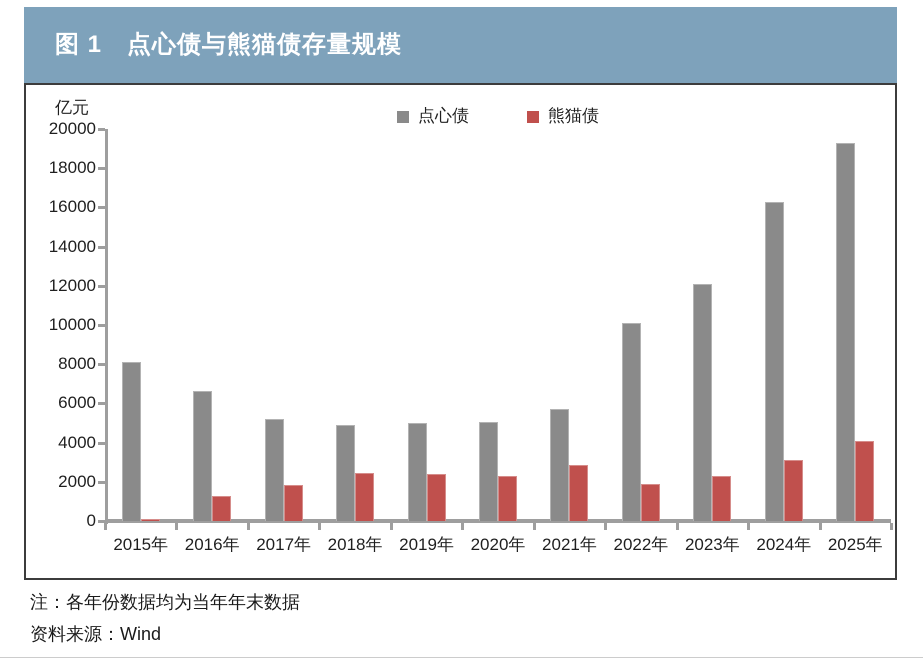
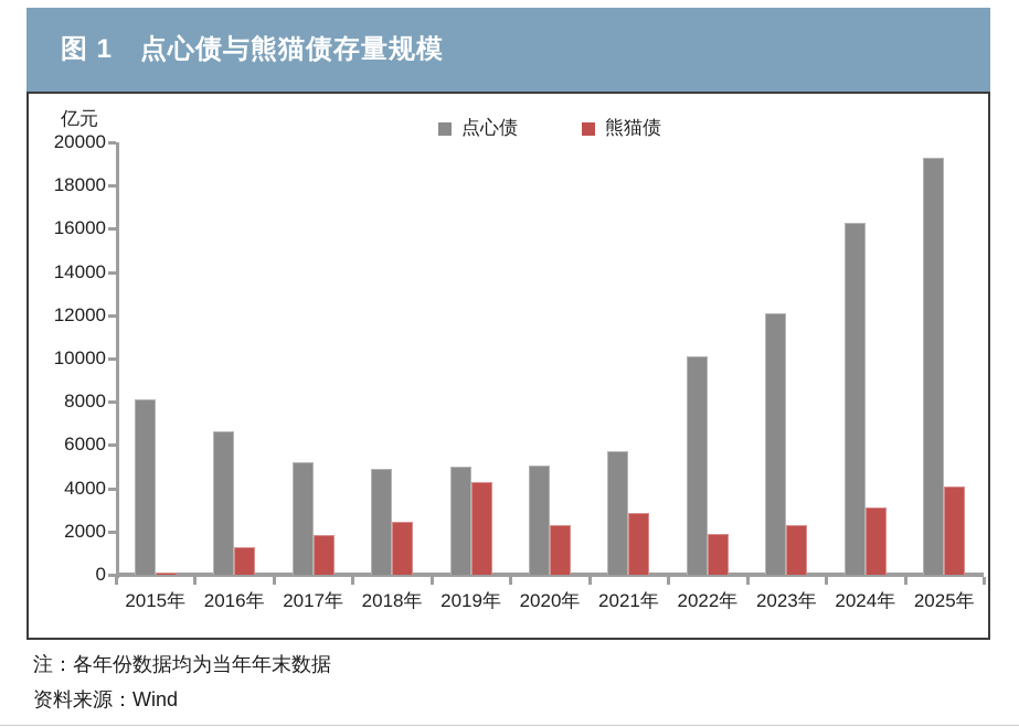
熊猫债/2019年: 2400 -> 4300
